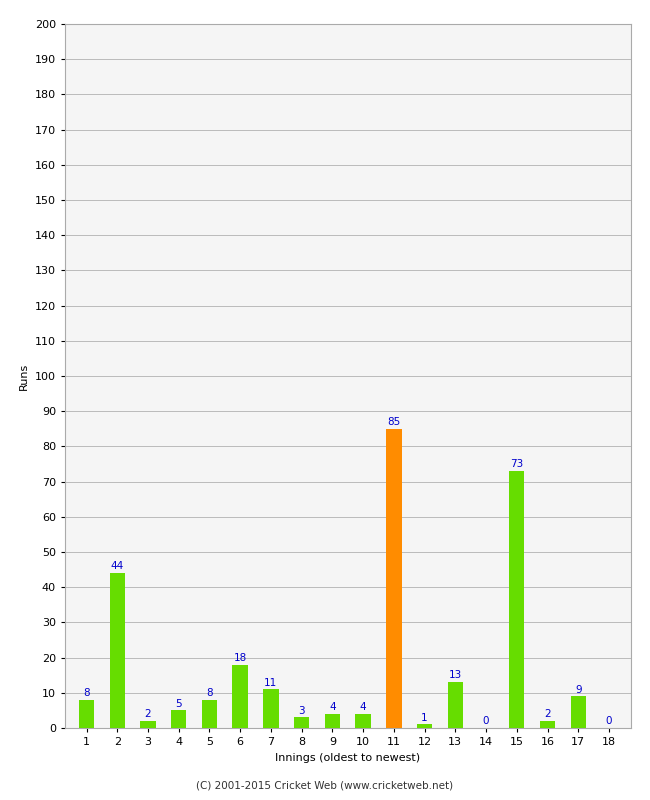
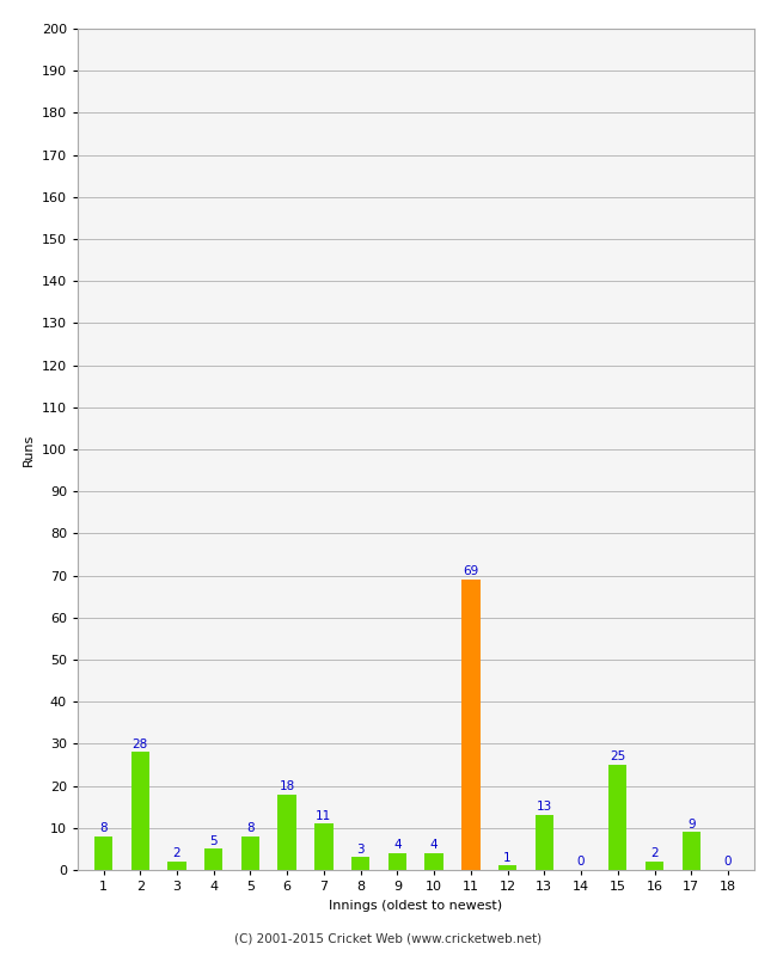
2: 44 -> 28
11: 85 -> 69
15: 73 -> 25
